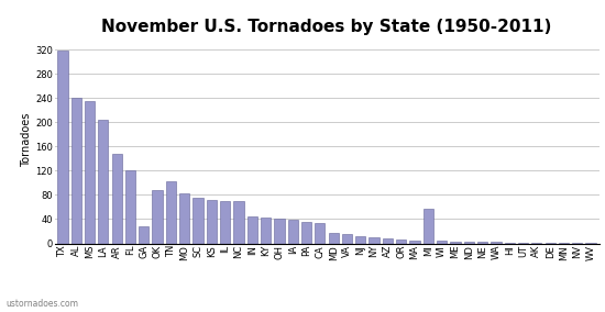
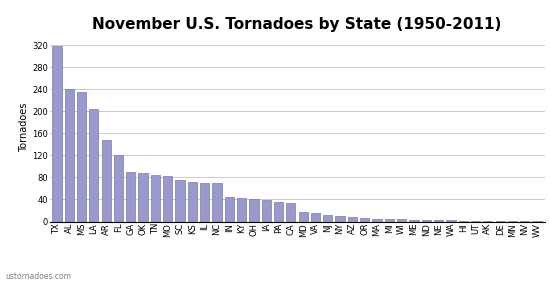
GA: 28 -> 90
TN: 102 -> 85
MI: 58 -> 4
